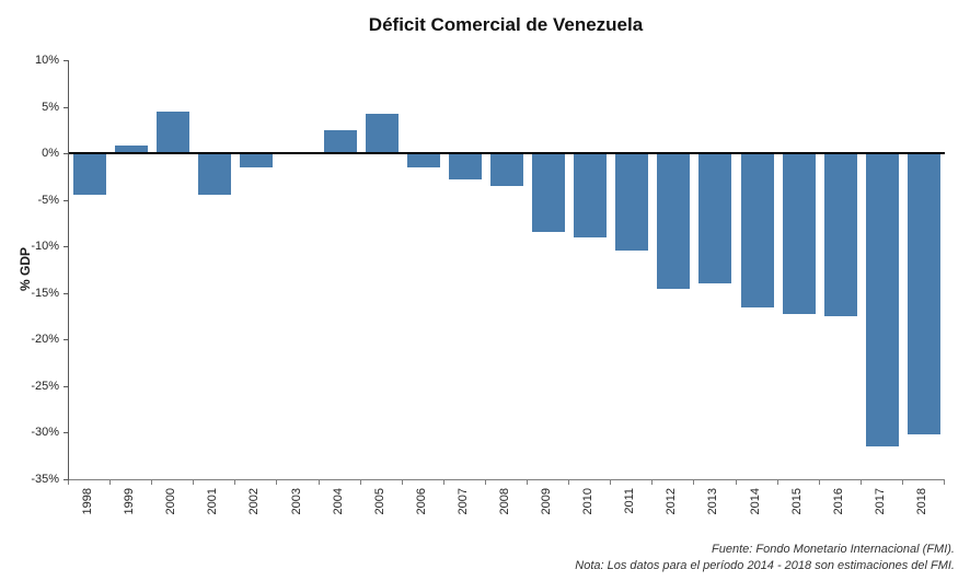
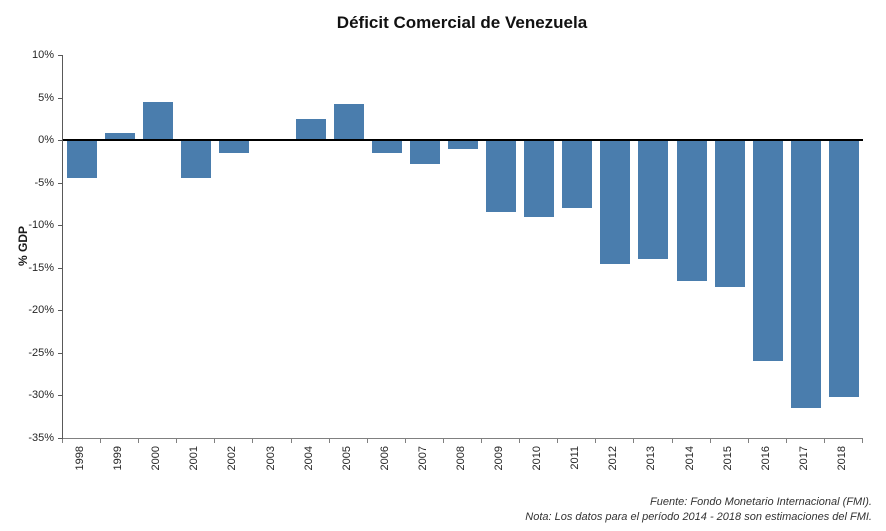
2008: -4% -> -1%
2011: -10% -> -8%
2016: -18% -> -26%
